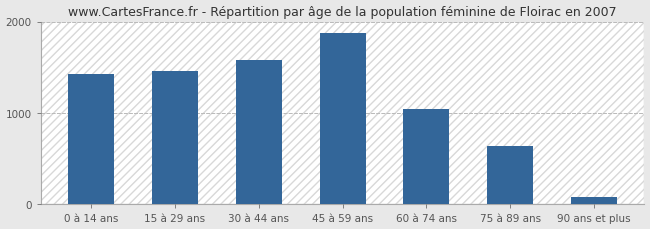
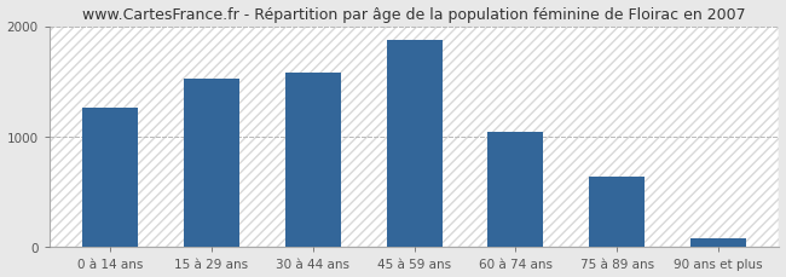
0 à 14 ans: 1430 -> 1260
15 à 29 ans: 1460 -> 1520
